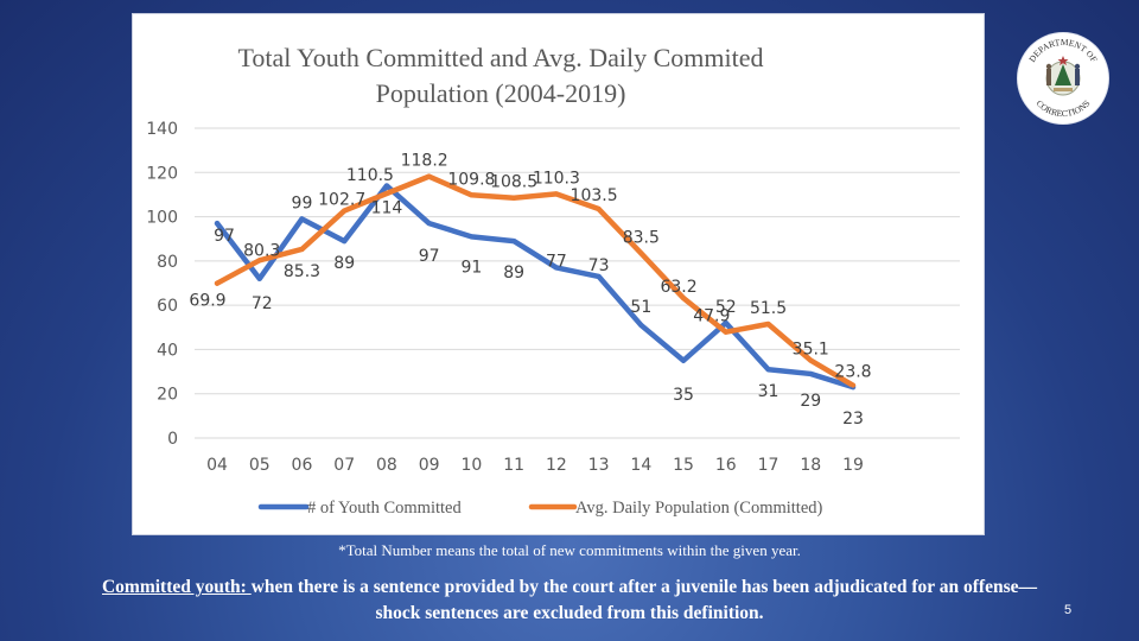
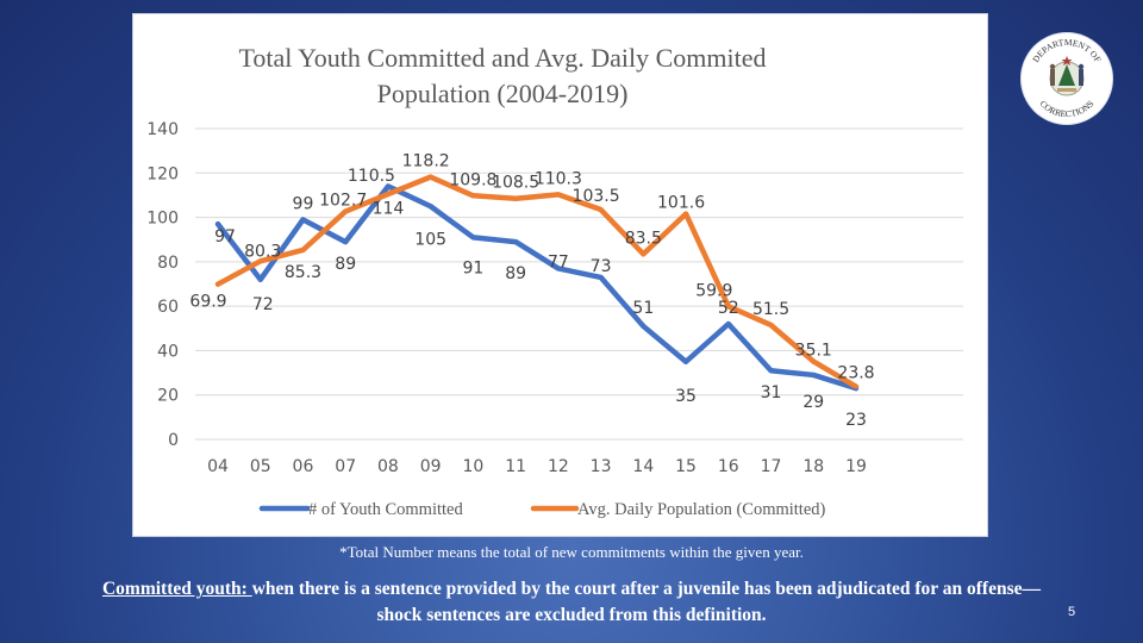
# of Youth Committed/09: 97 -> 105
Avg. Daily Population (Committed)/15: 63.2 -> 101.6
Avg. Daily Population (Committed)/16: 47.9 -> 59.9
